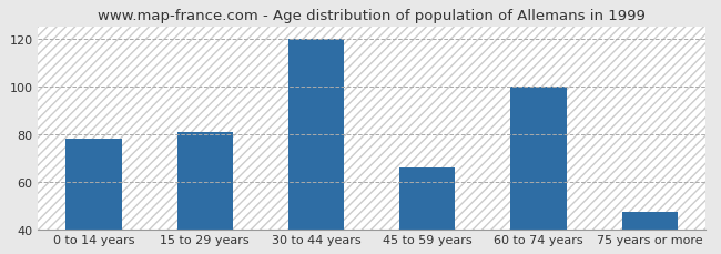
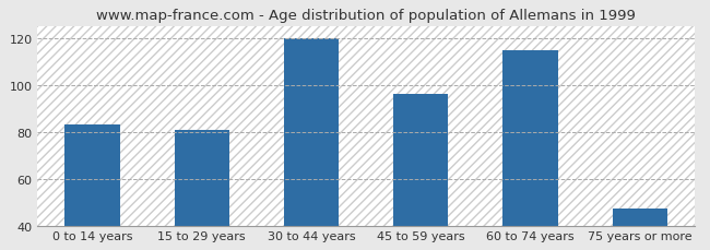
0 to 14 years: 78 -> 83
45 to 59 years: 66 -> 96
60 to 74 years: 100 -> 115
